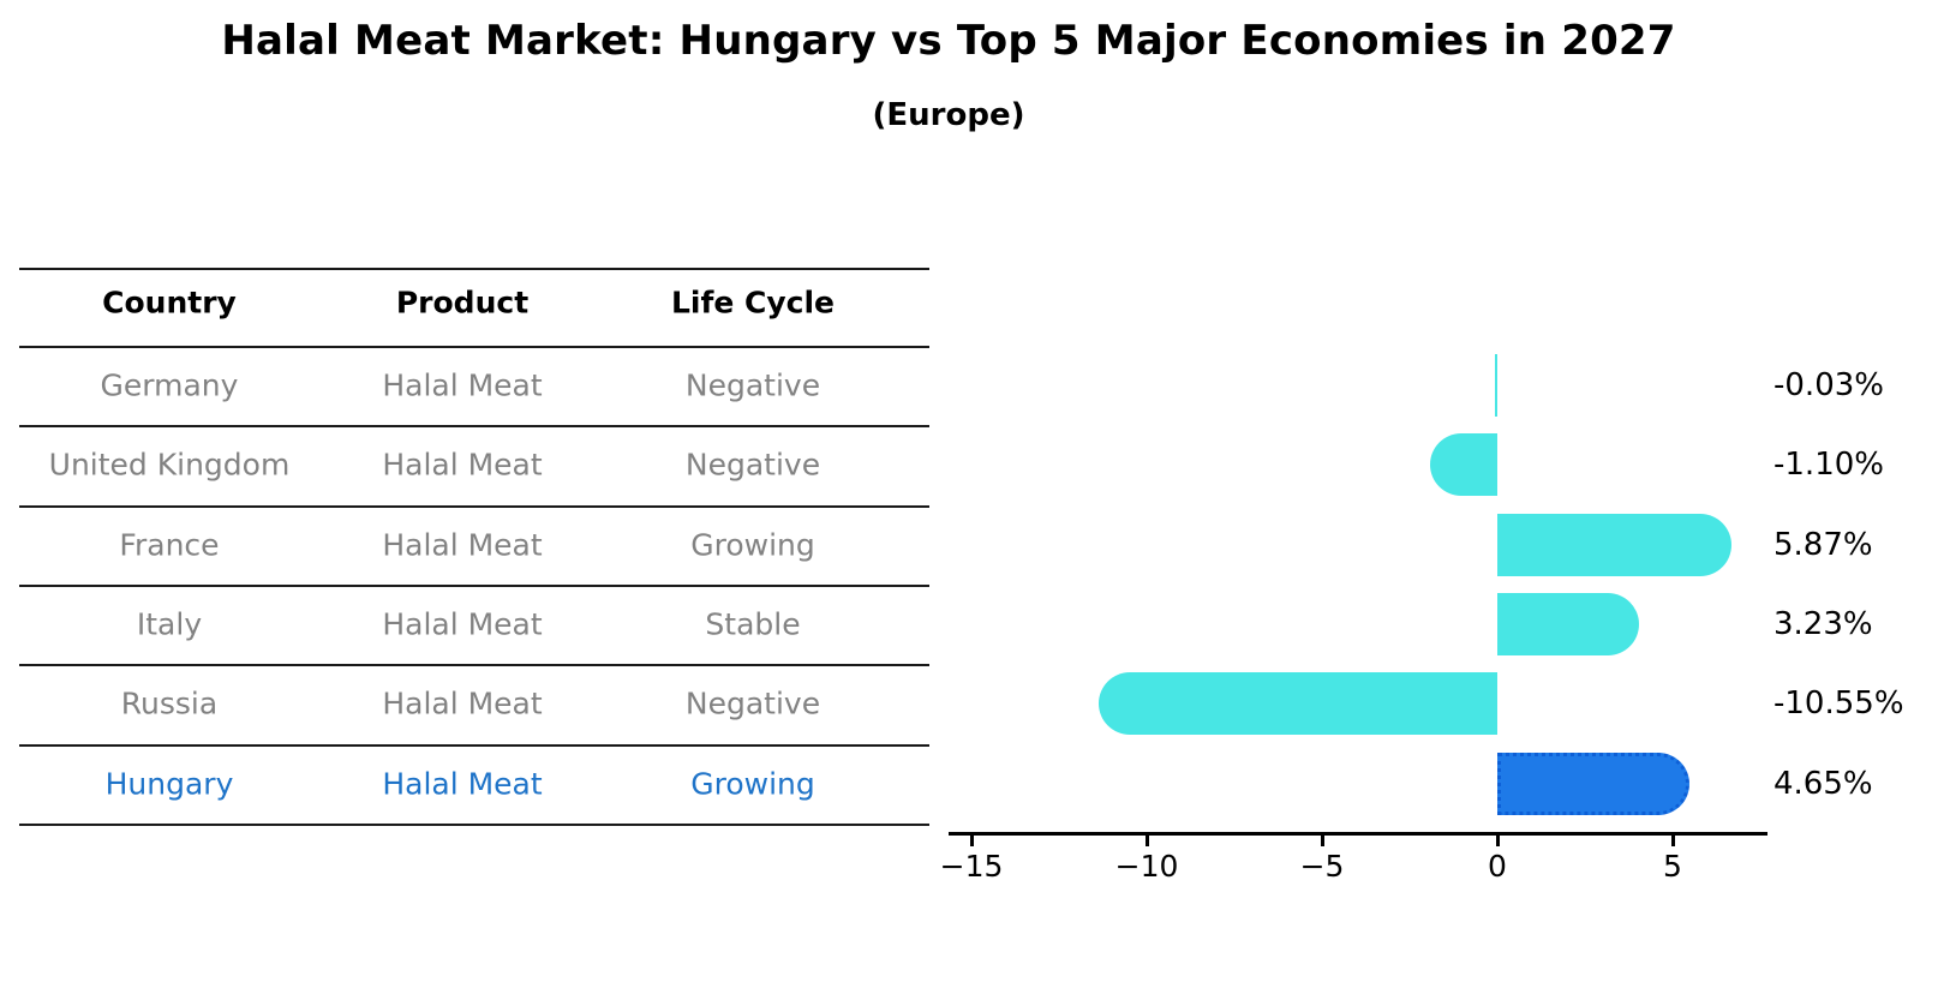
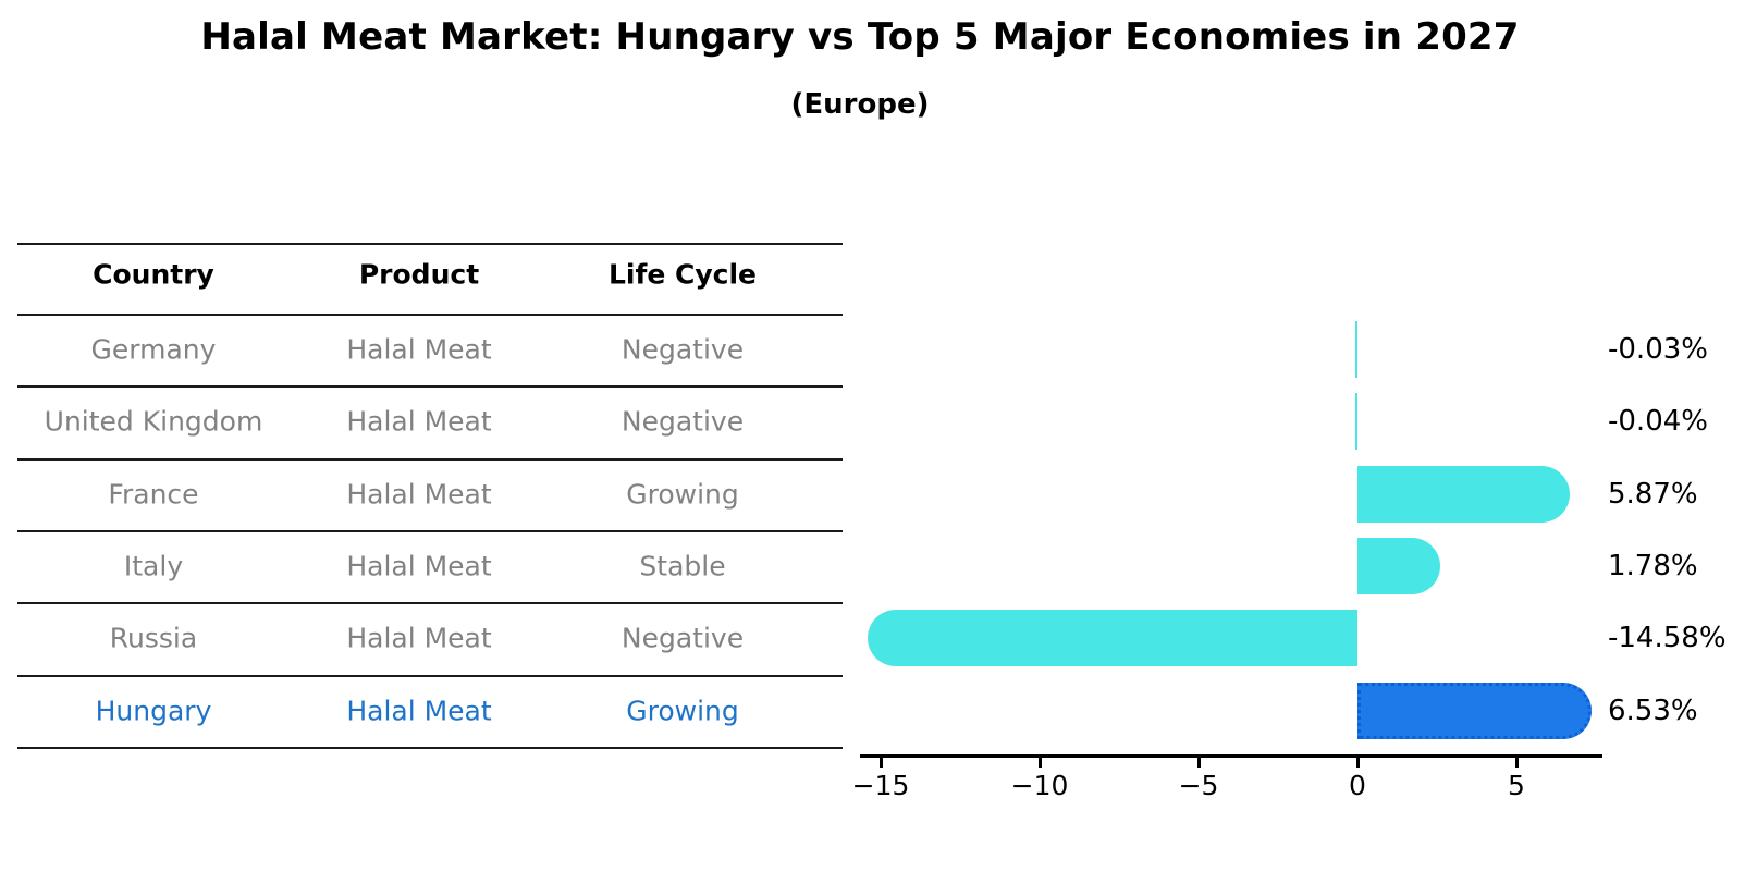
United Kingdom: -1.10% -> -0.04%
Italy: 3.23% -> 1.78%
Russia: -10.55% -> -14.58%
Hungary: 4.65% -> 6.53%
